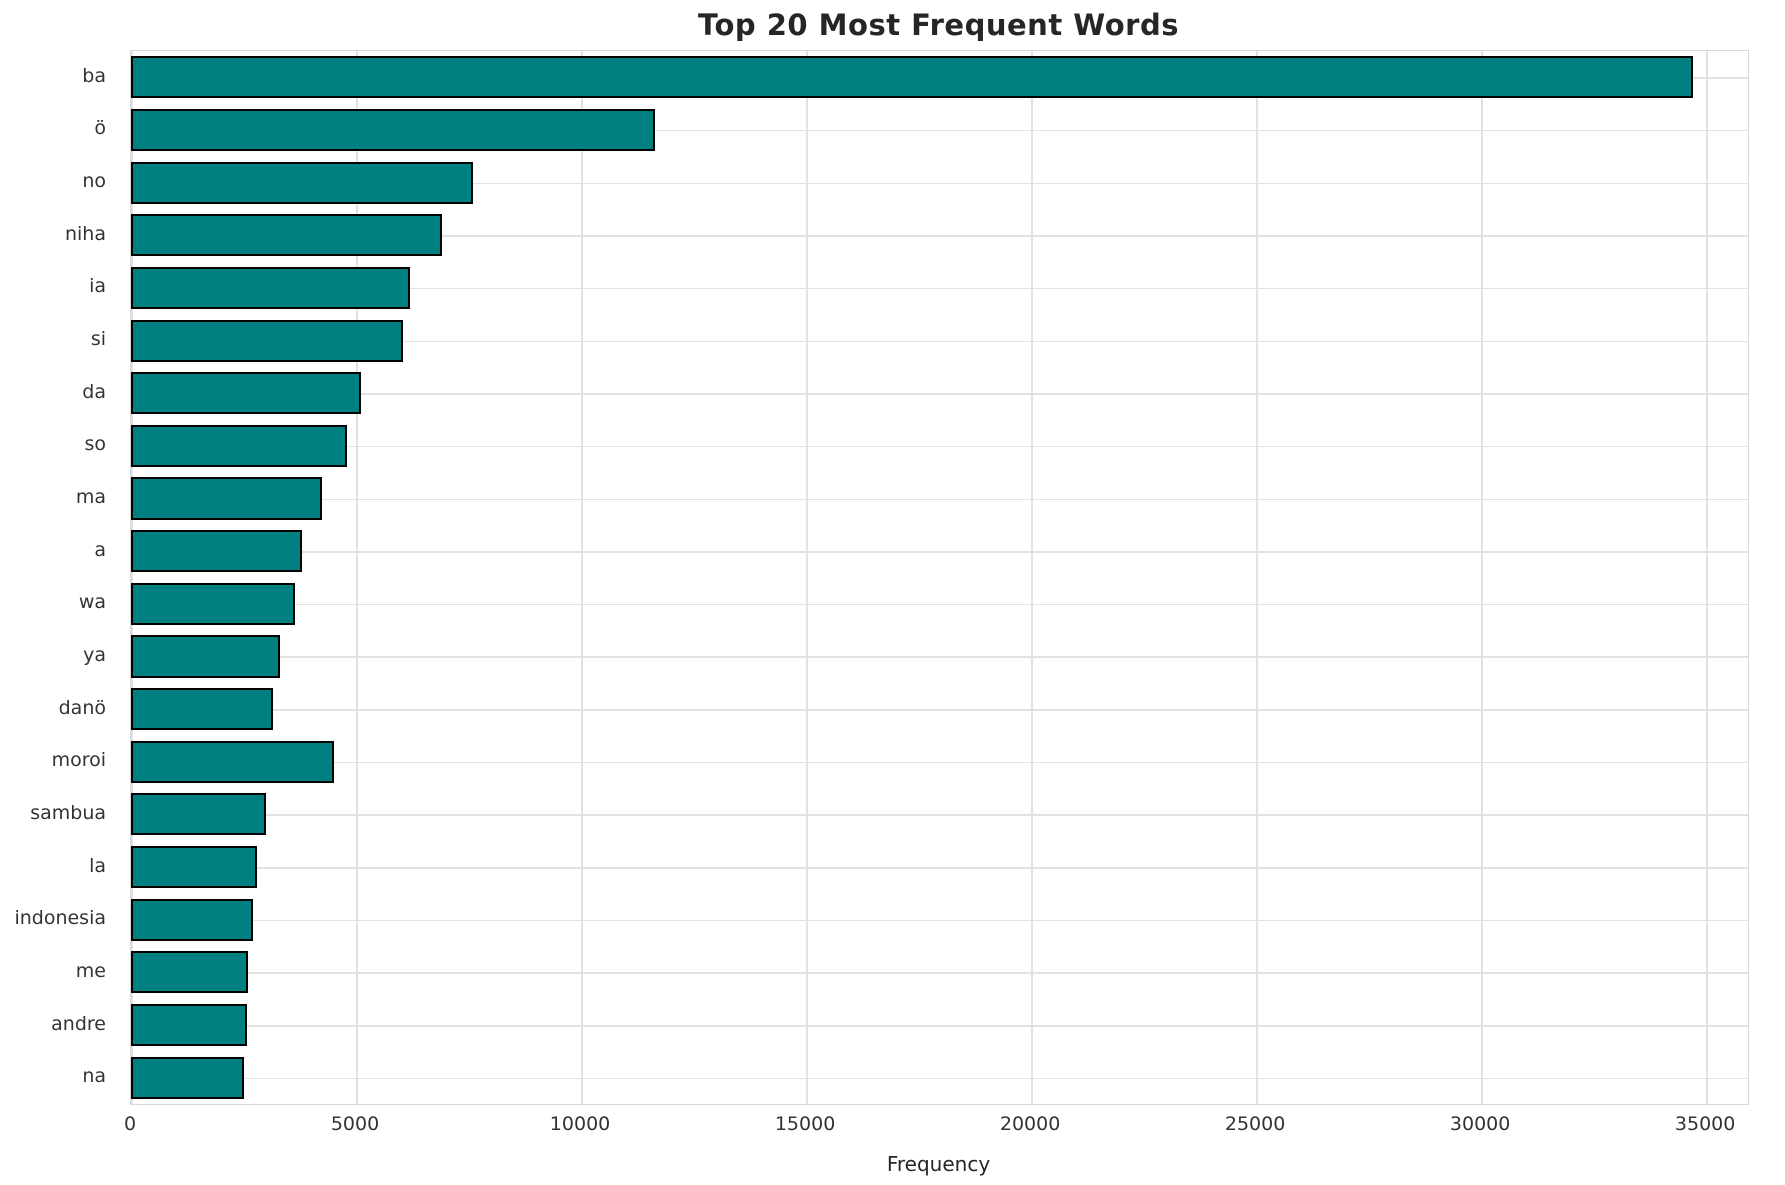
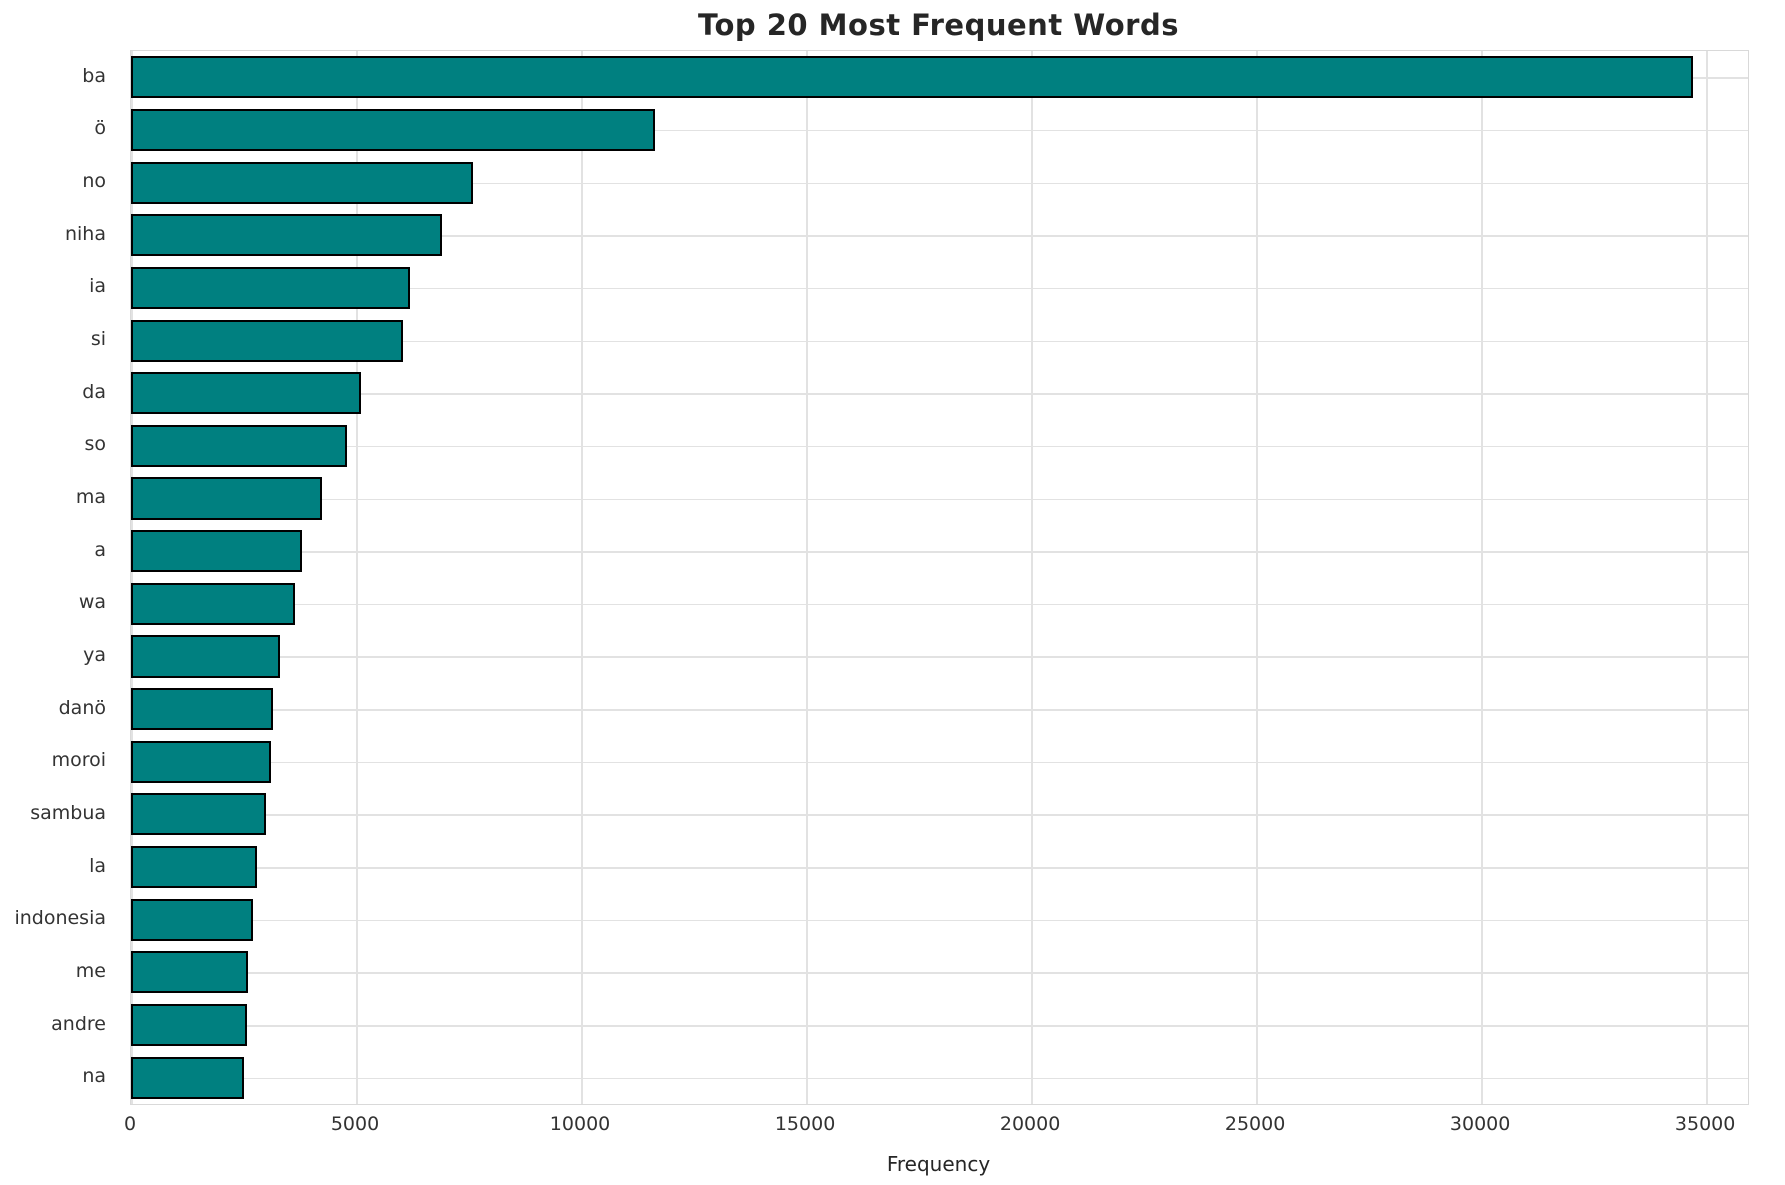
moroi: 4500 -> 3100
